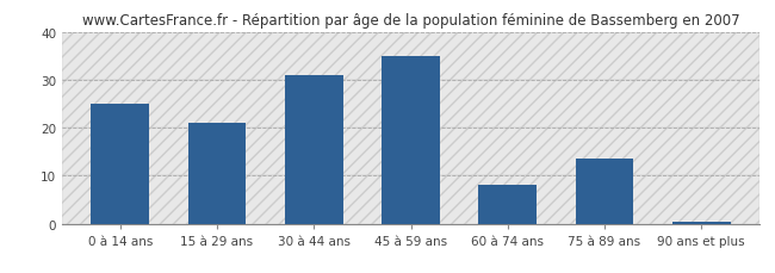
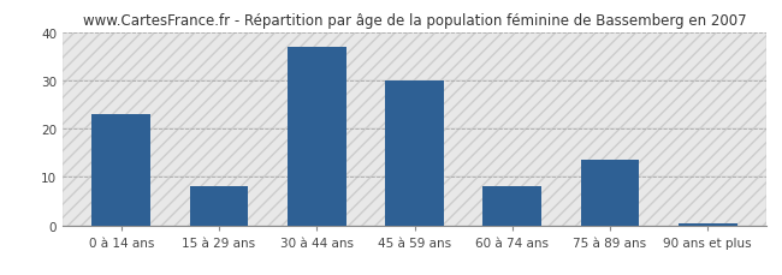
0 à 14 ans: 25.0 -> 23.0
15 à 29 ans: 21.0 -> 8.0
30 à 44 ans: 31.0 -> 37.0
45 à 59 ans: 35.0 -> 30.0
